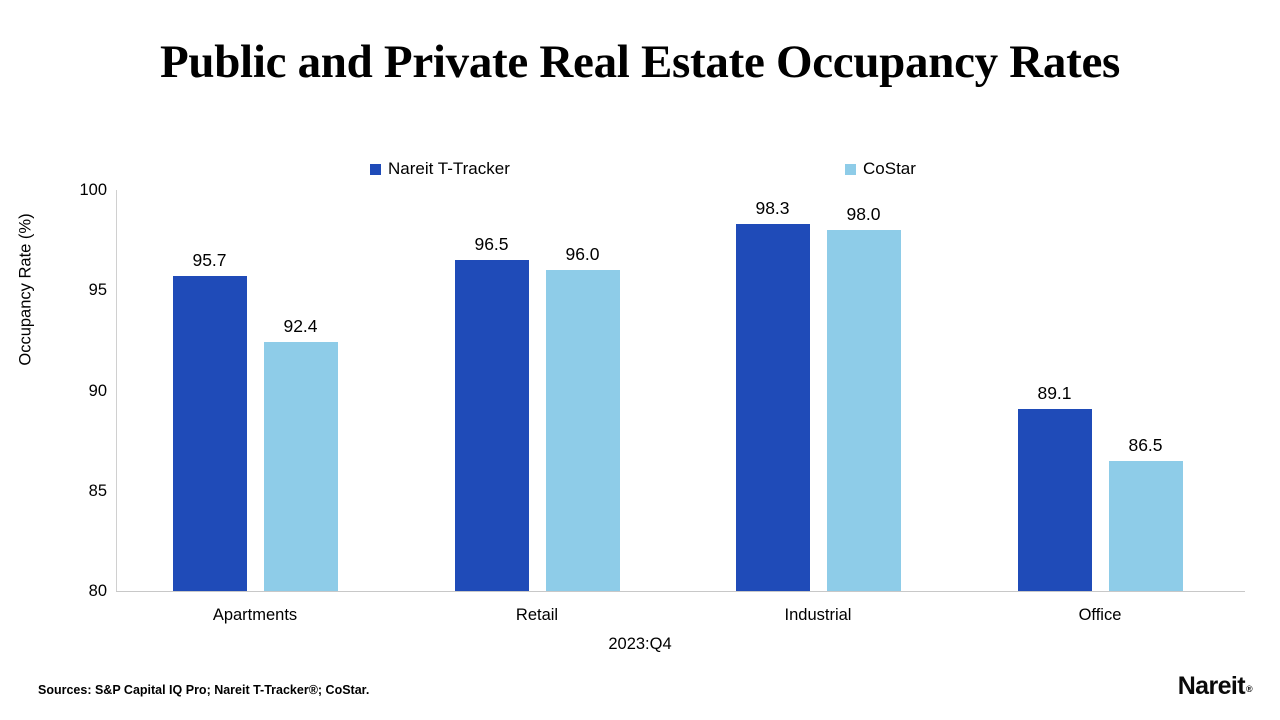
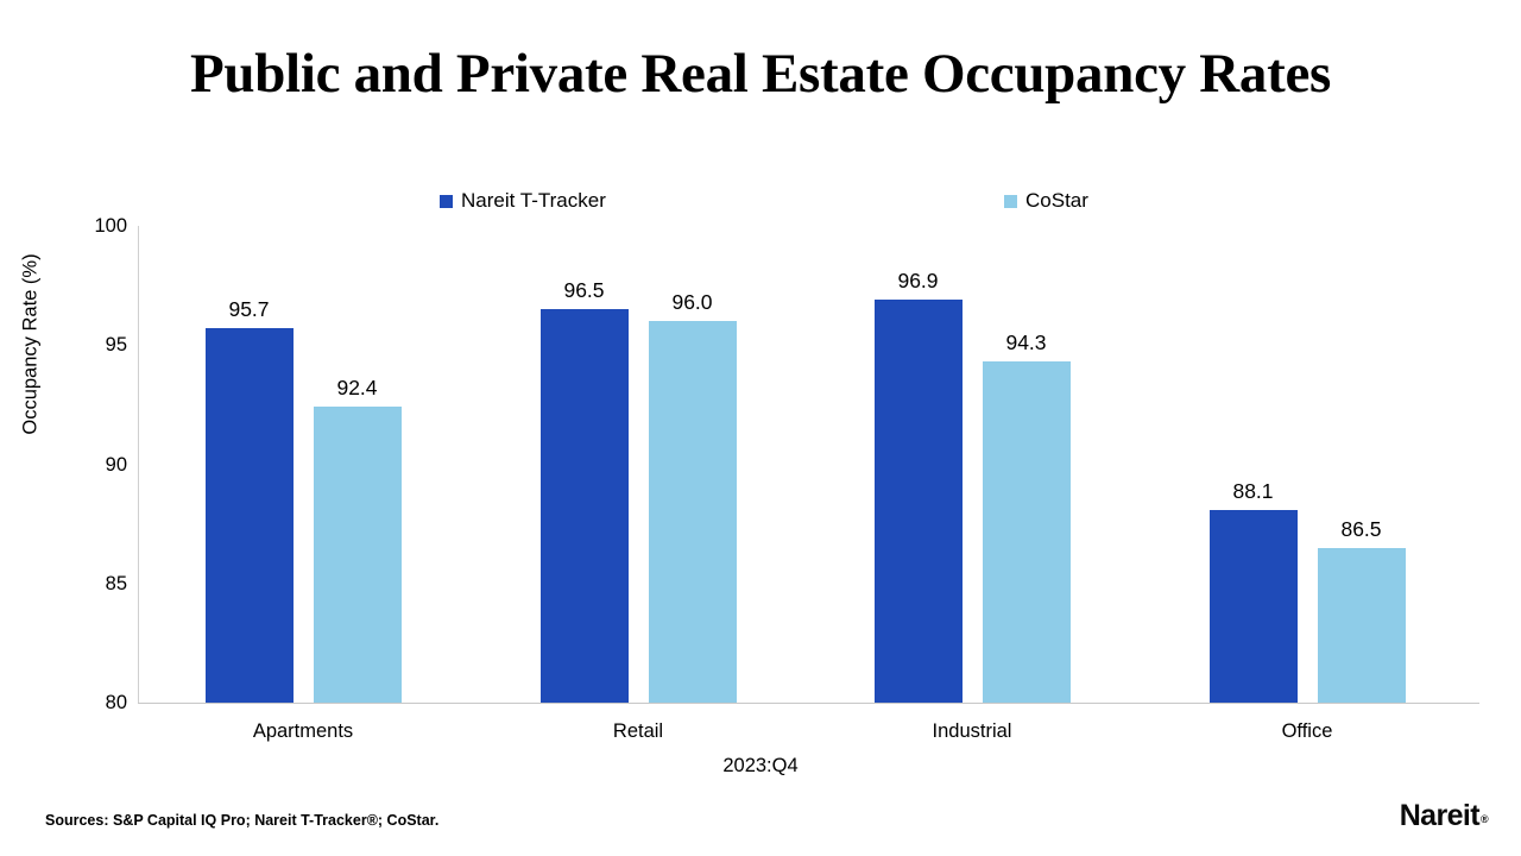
Nareit T-Tracker/Industrial: 98.3 -> 96.9
CoStar/Industrial: 98.0 -> 94.3
Nareit T-Tracker/Office: 89.1 -> 88.1
